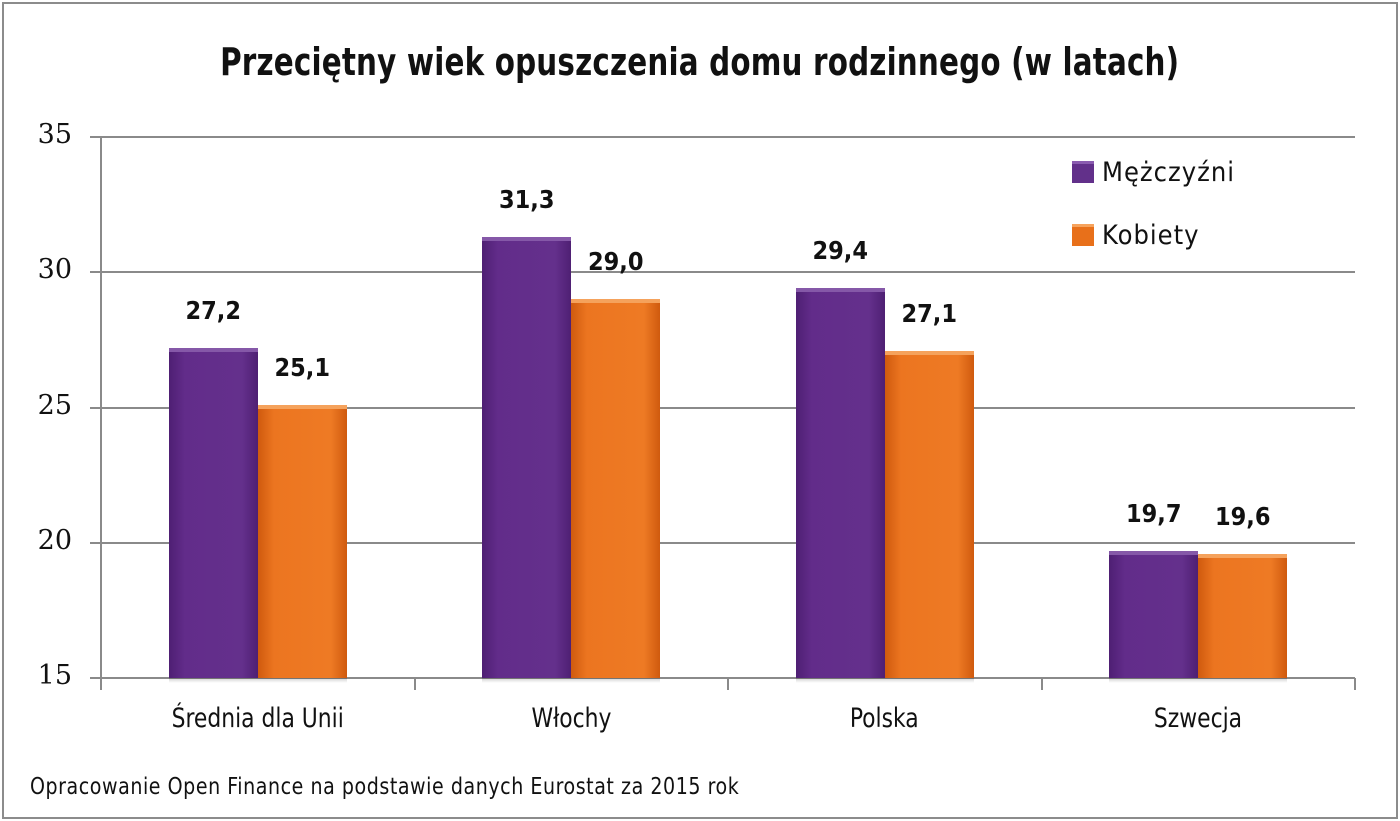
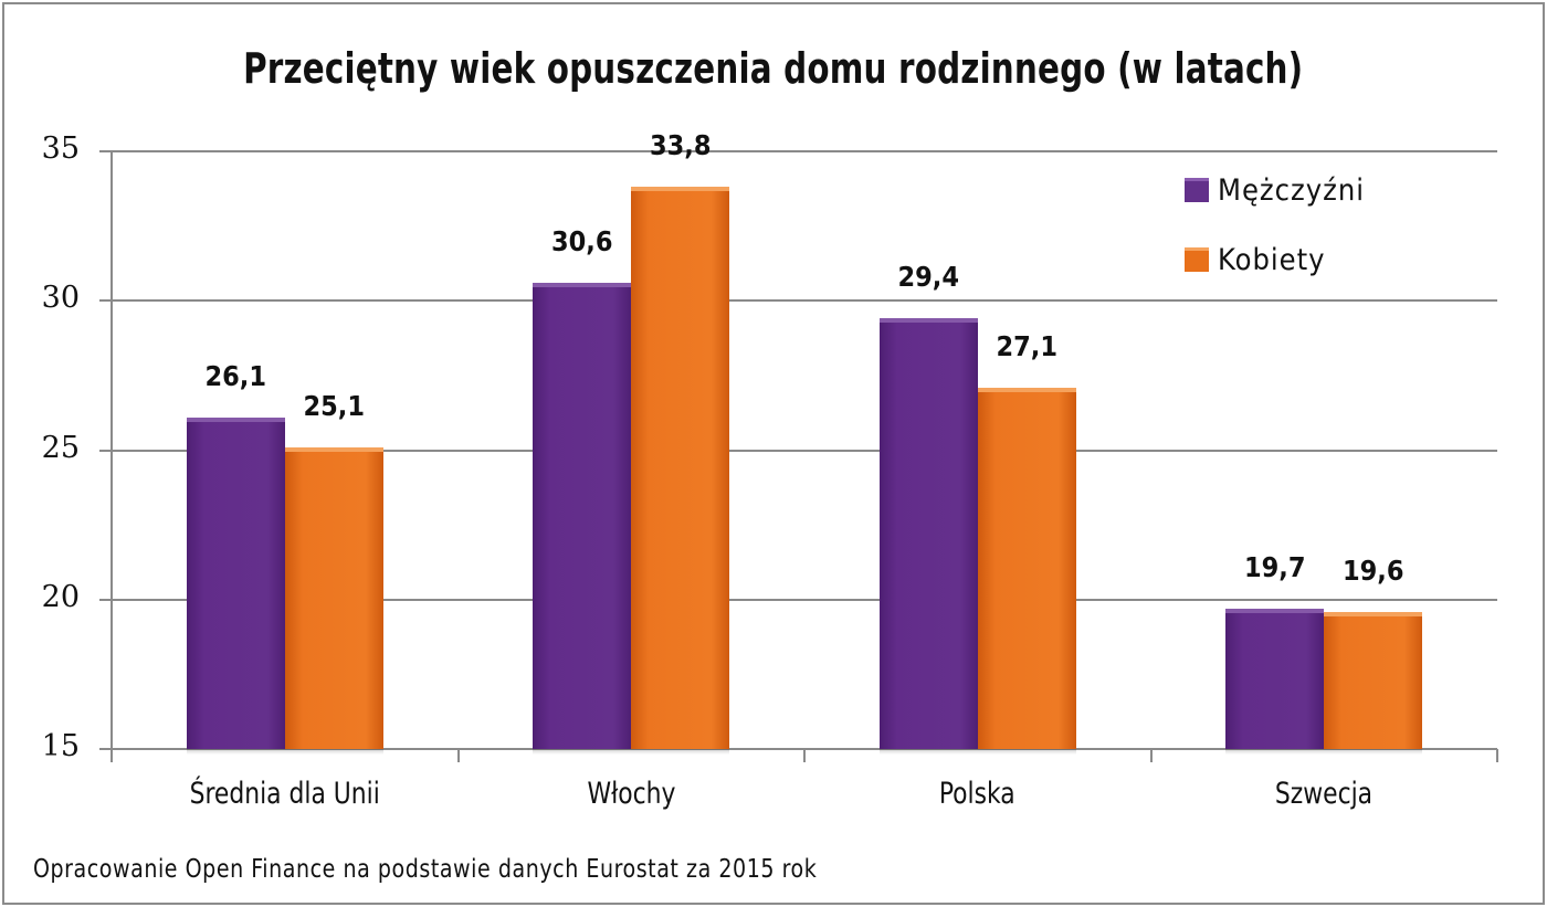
Mężczyźni/Średnia dla Unii: 27,2 -> 26,1
Mężczyźni/Włochy: 31,3 -> 30,6
Kobiety/Włochy: 29,0 -> 33,8
